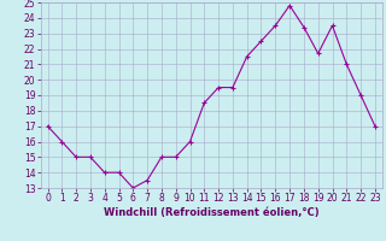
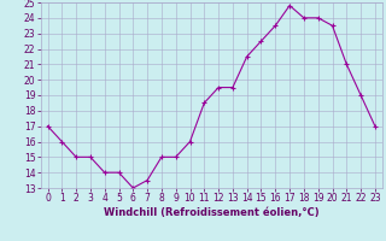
18: 23.4 -> 24.0
19: 21.7 -> 24.0
